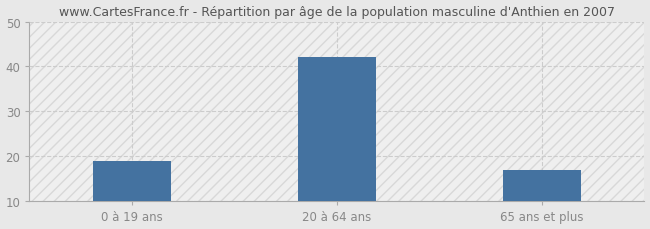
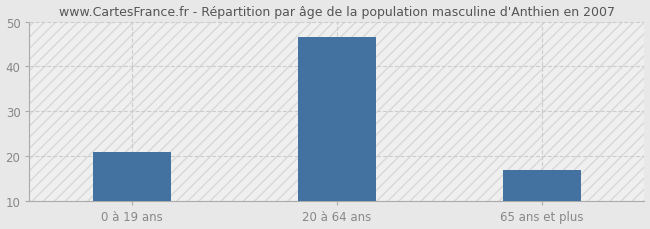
0 à 19 ans: 19.0 -> 21.0
20 à 64 ans: 42.0 -> 46.5
